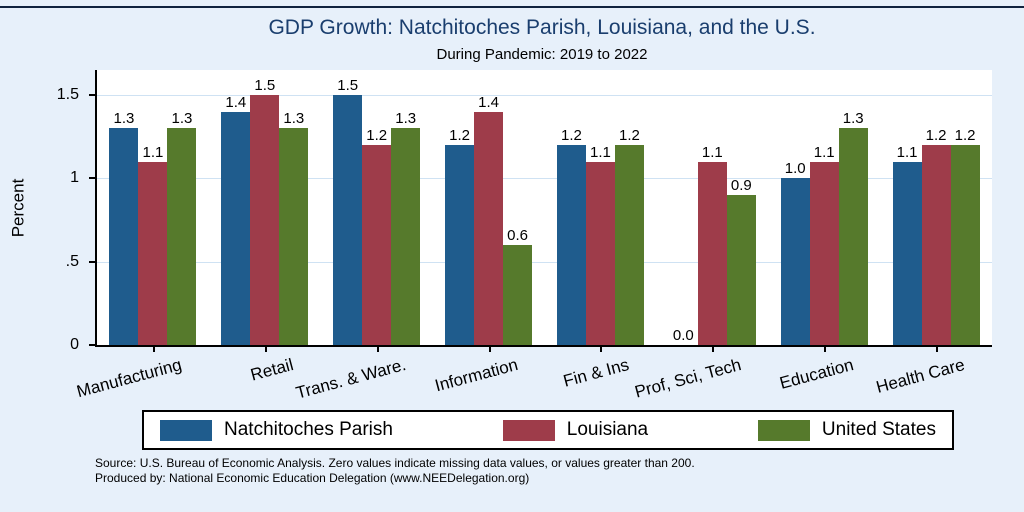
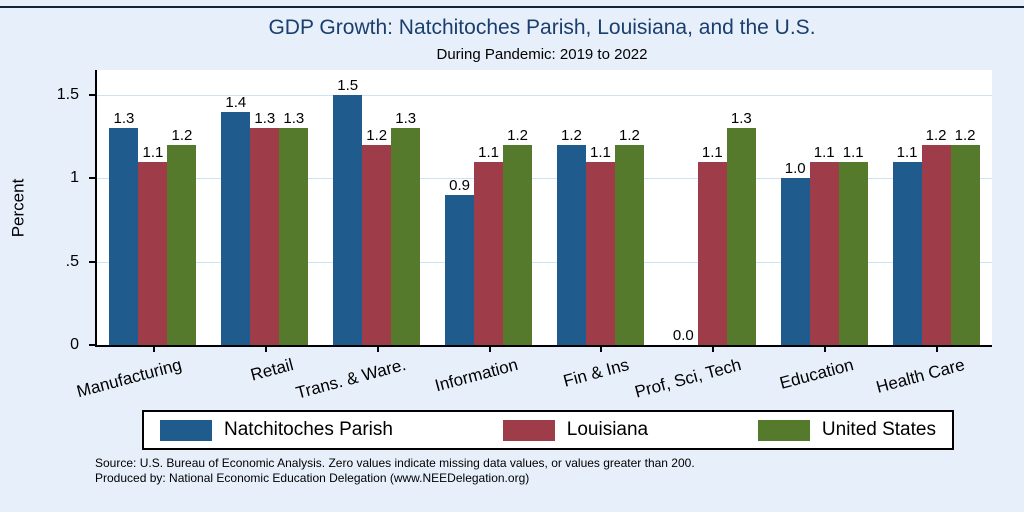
United States/Manufacturing: 1.3 -> 1.2
Louisiana/Retail: 1.5 -> 1.3
Natchitoches Parish/Information: 1.2 -> 0.9
Louisiana/Information: 1.4 -> 1.1
United States/Information: 0.6 -> 1.2
United States/Prof, Sci, Tech: 0.9 -> 1.3
United States/Education: 1.3 -> 1.1
